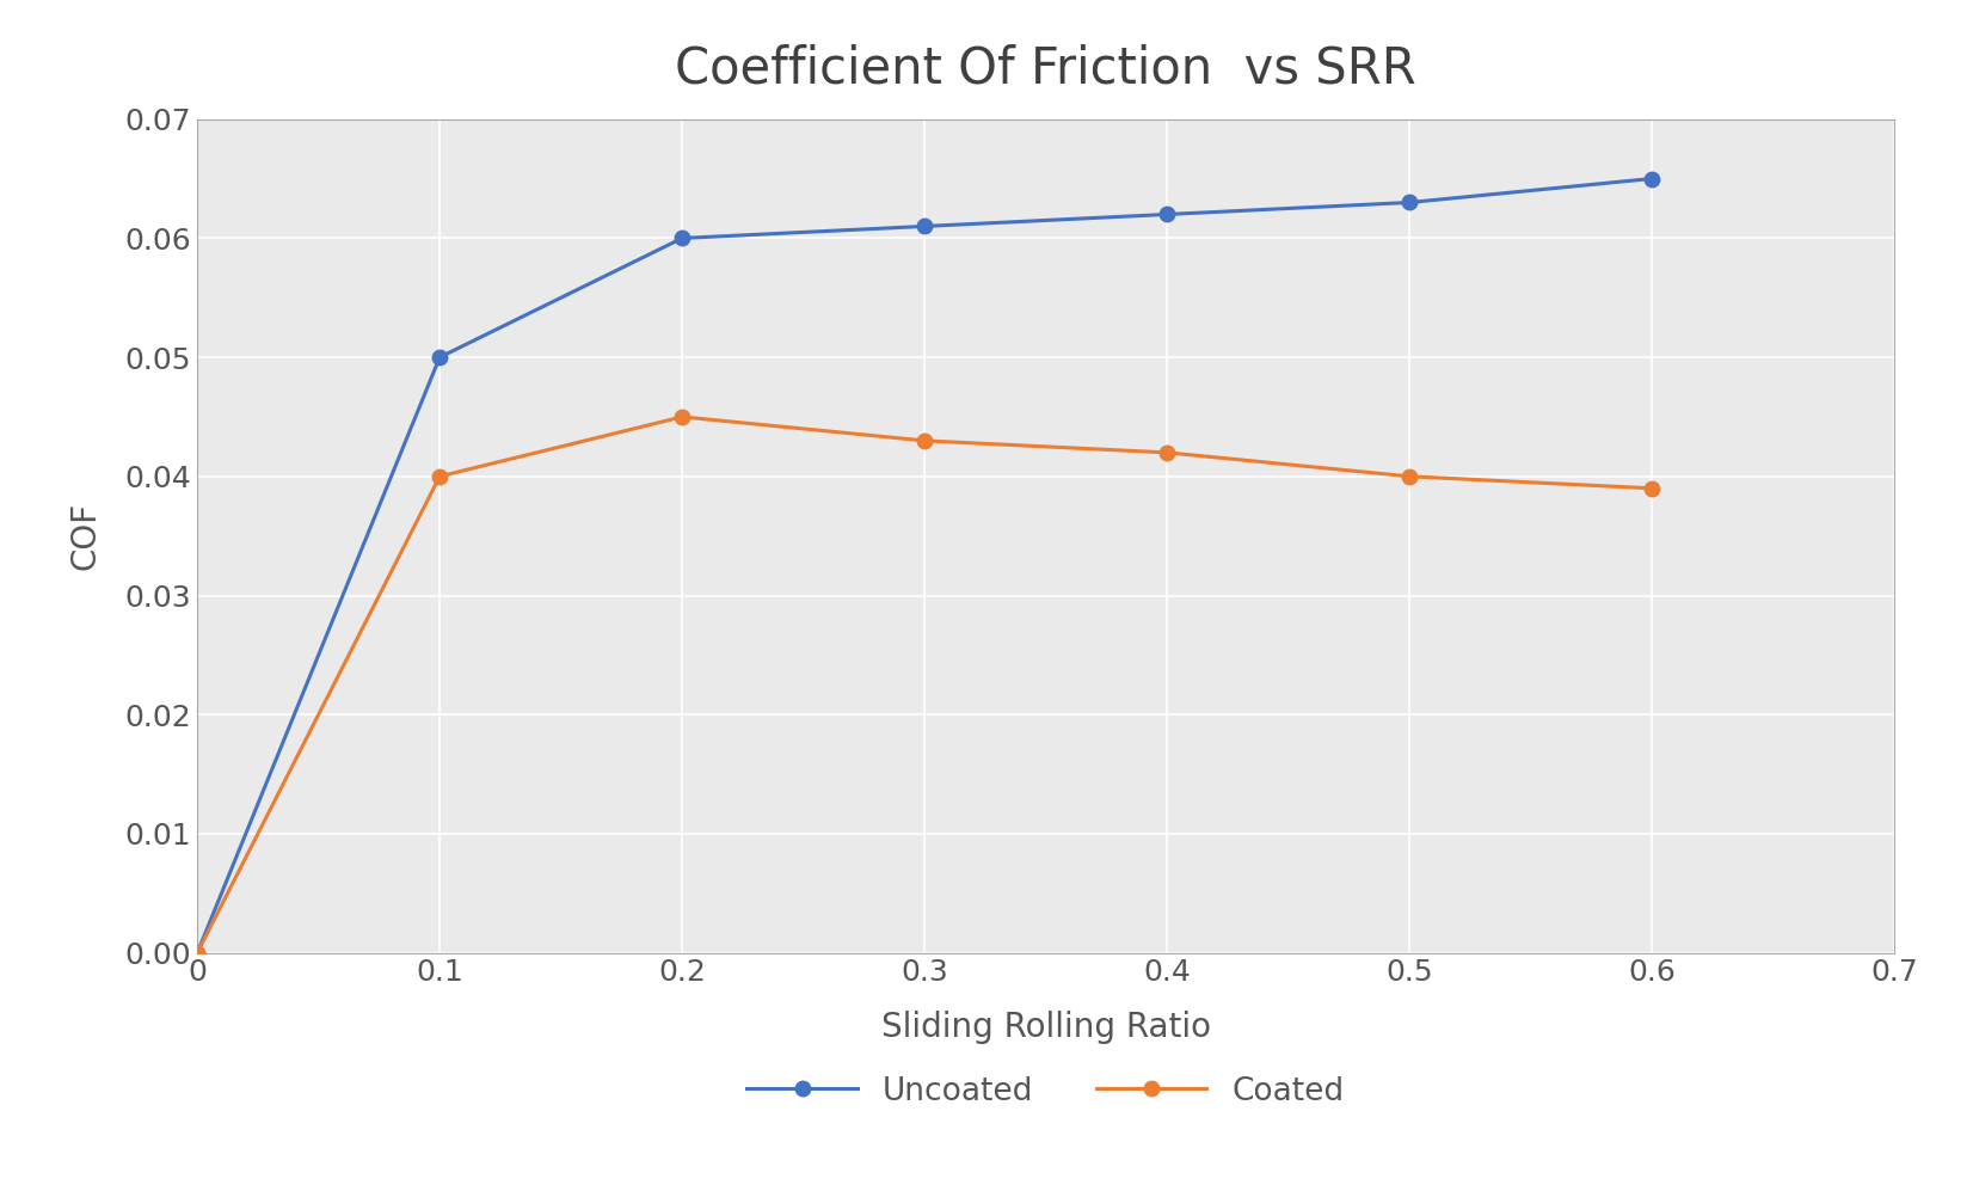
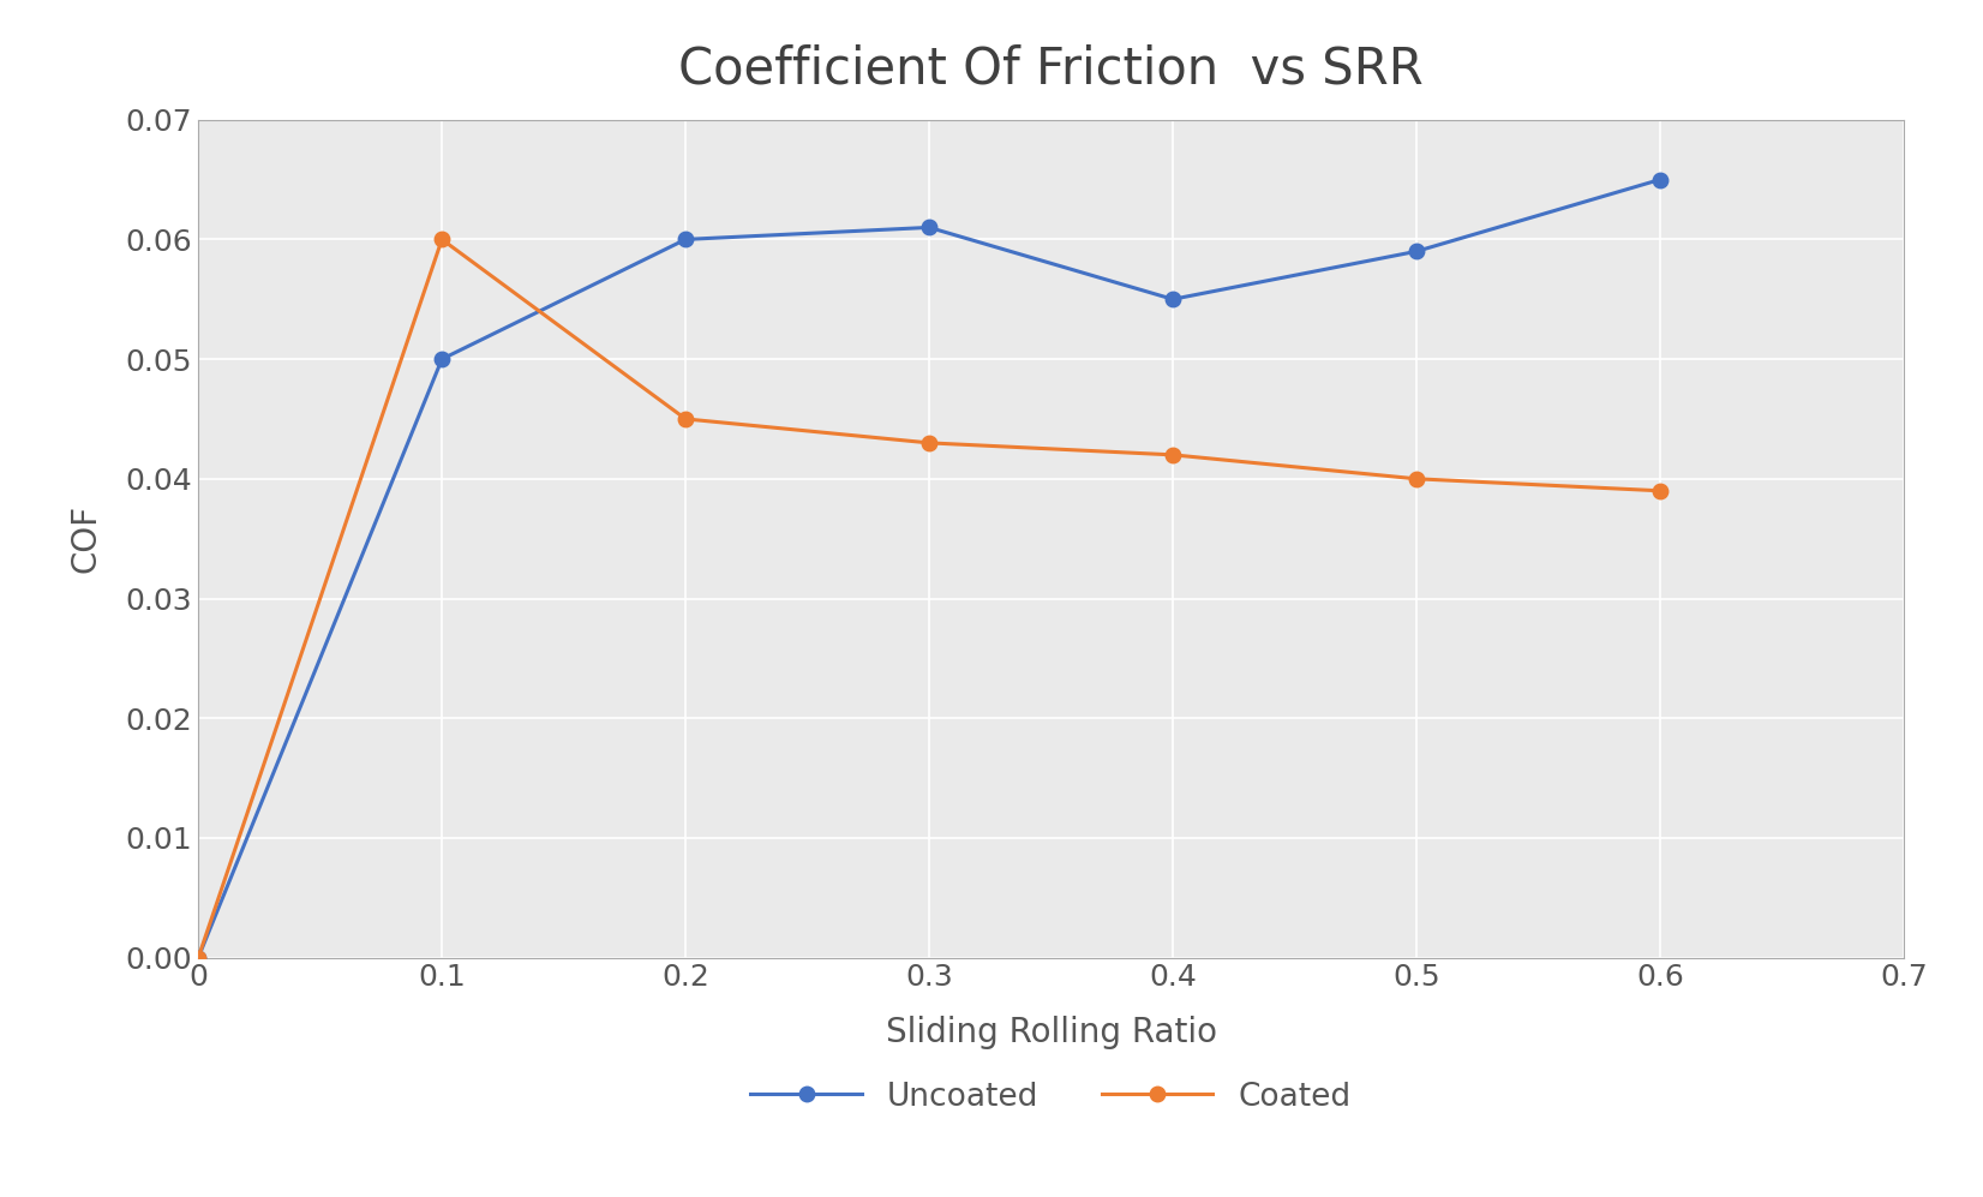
Coated/0.1: 0.040 -> 0.060
Uncoated/0.4: 0.062 -> 0.055
Uncoated/0.5: 0.063 -> 0.059
